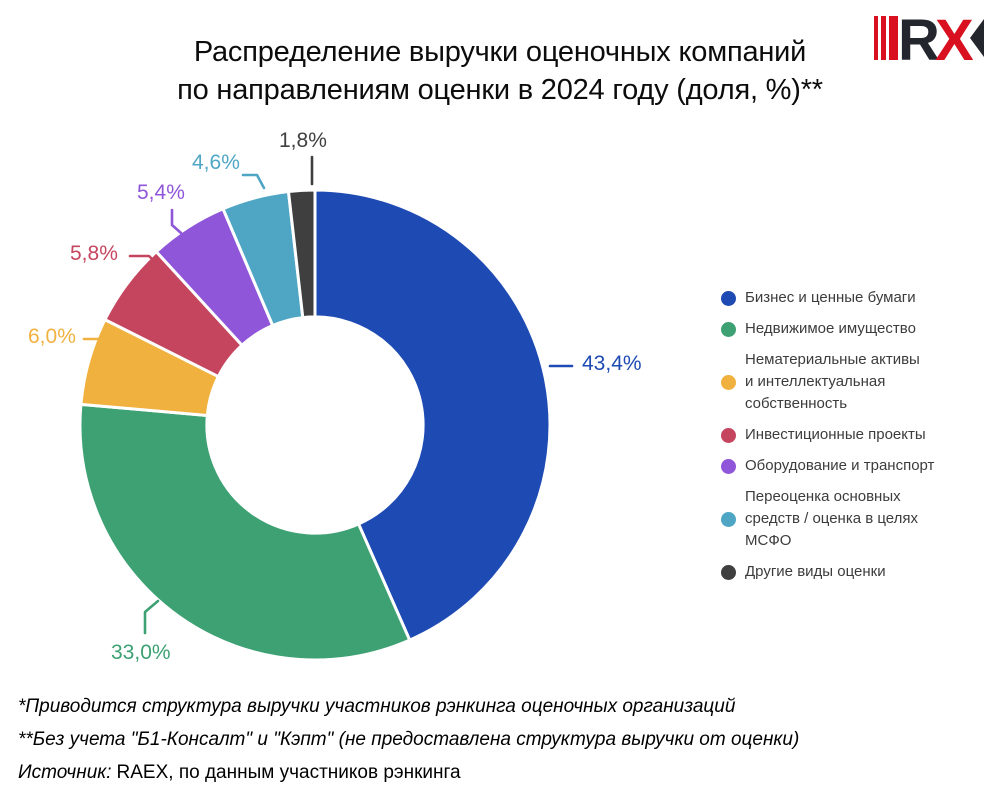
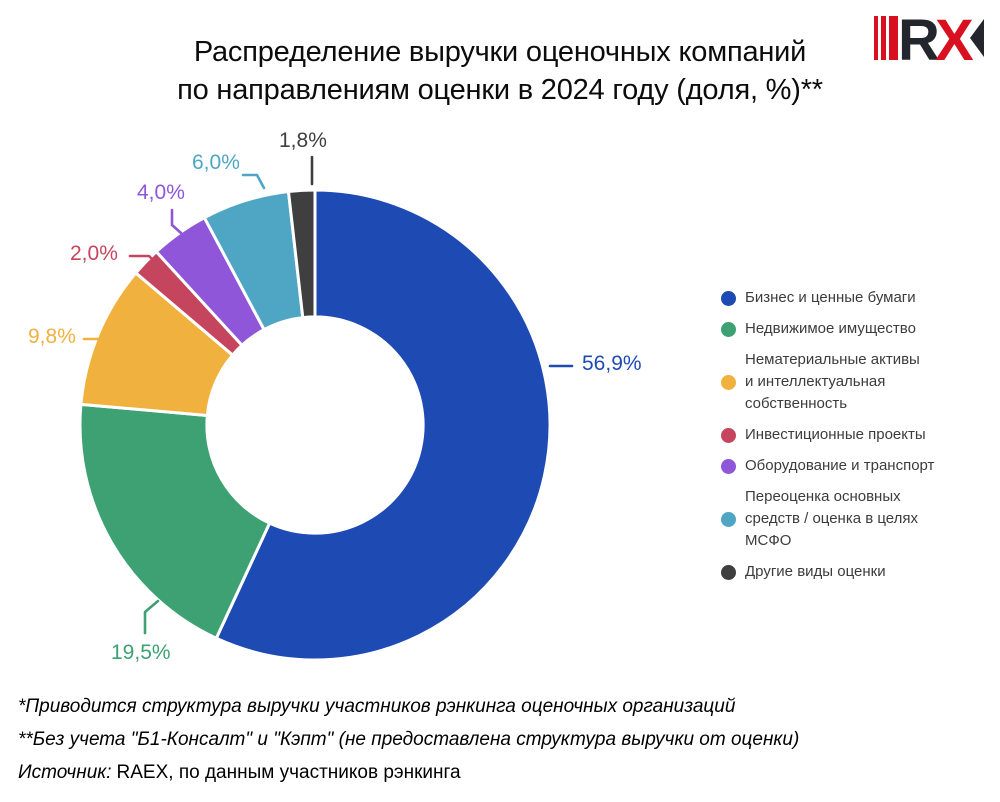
Бизнес и ценные бумаги: 43,4% -> 56,9%
Недвижимое имущество: 33,0% -> 19,5%
Нематериальные активы и интеллектуальная собственность: 6,0% -> 9,8%
Инвестиционные проекты: 5,8% -> 2,0%
Оборудование и транспорт: 5,4% -> 4,0%
Переоценка основных средств / оценка в целях МСФО: 4,6% -> 6,0%
